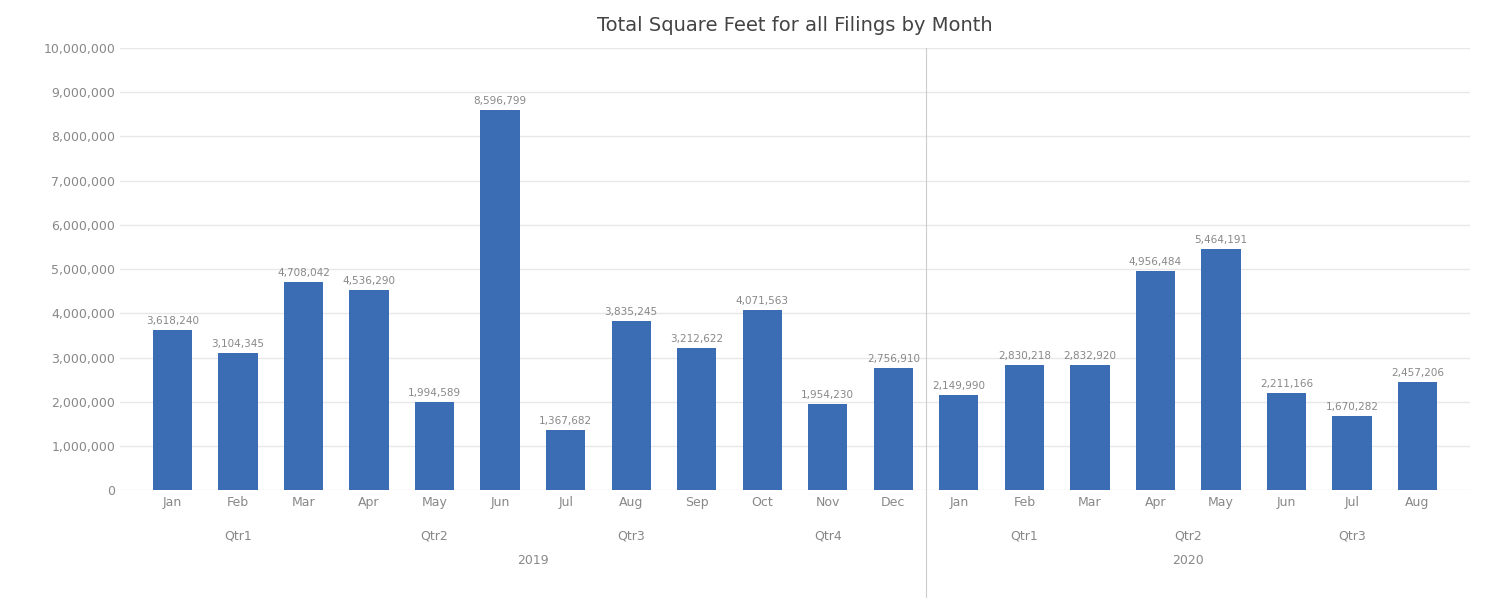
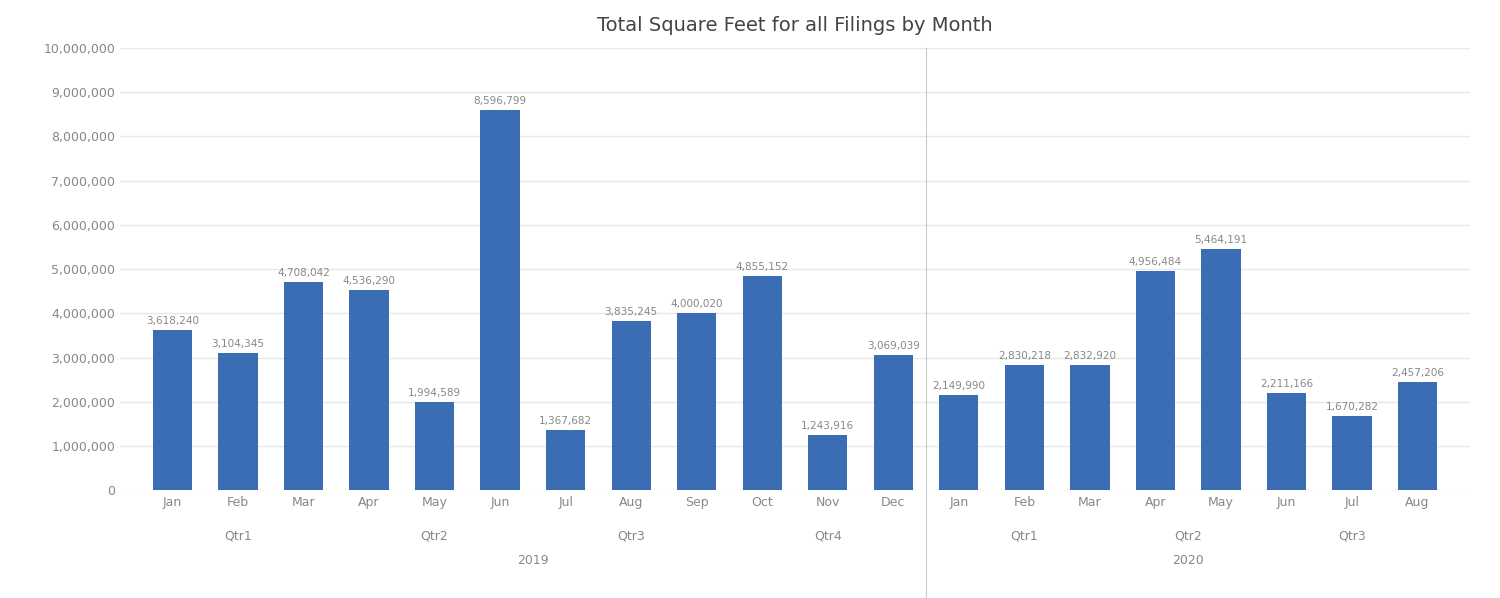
Sep: 3,212,622 -> 4,000,020
Oct: 4,071,563 -> 4,855,152
Nov: 1,954,230 -> 1,243,916
Dec: 2,756,910 -> 3,069,039
